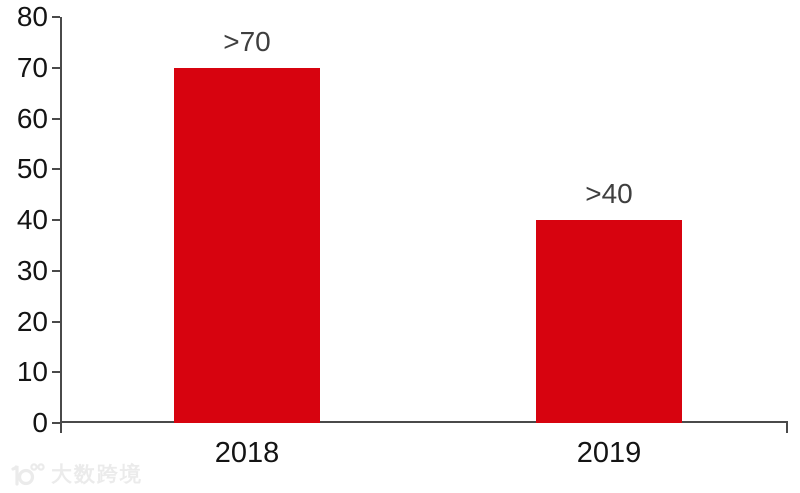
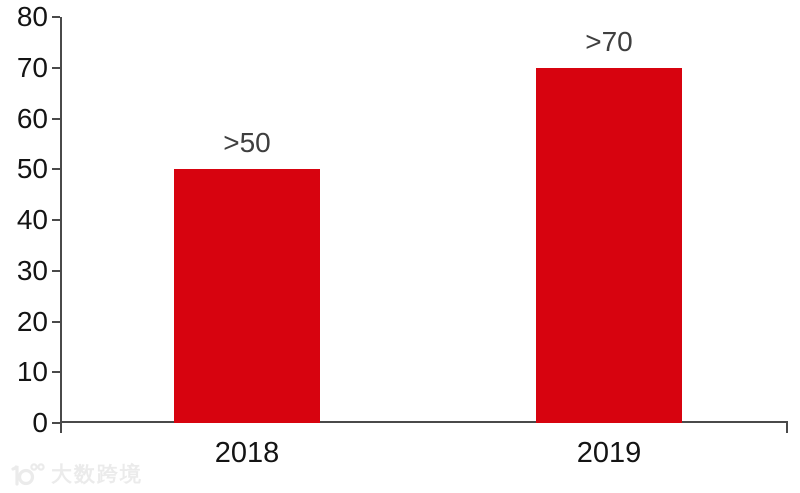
2018: 70 -> 50
2019: 40 -> 70
